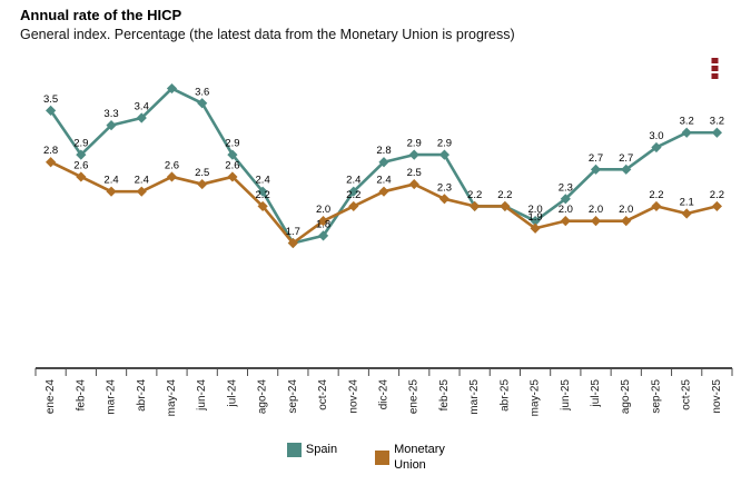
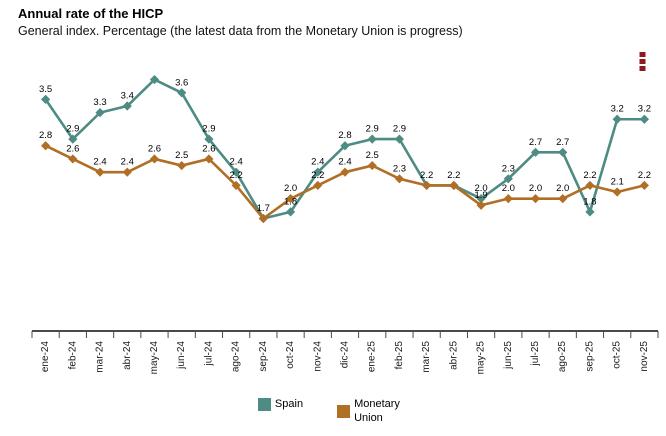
Spain/sep-25: 3.0 -> 1.8
